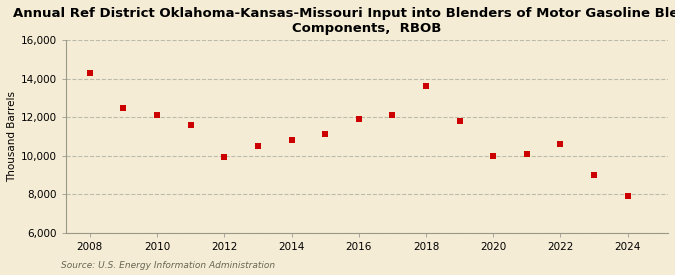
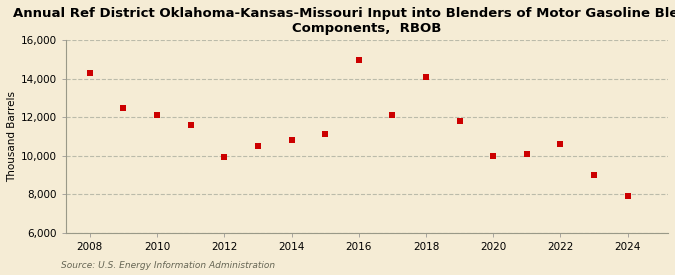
2016: 11,900 -> 15,000
2018: 13,600 -> 14,100
